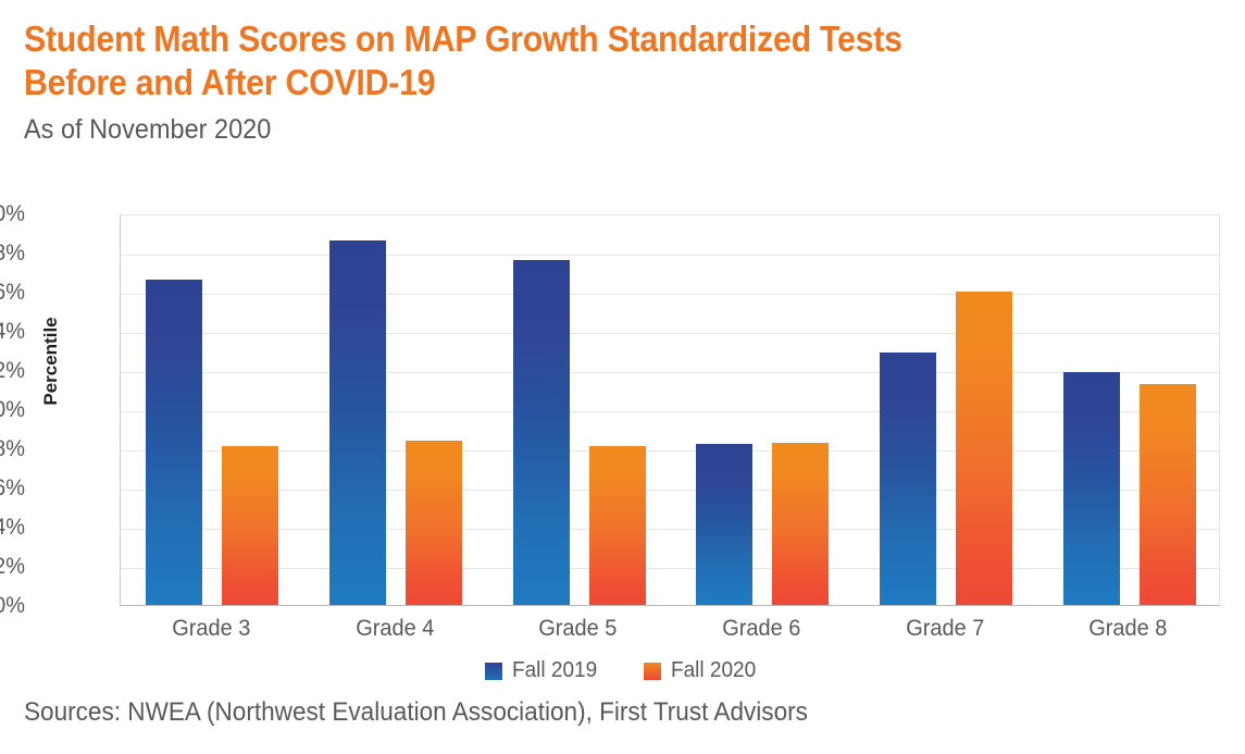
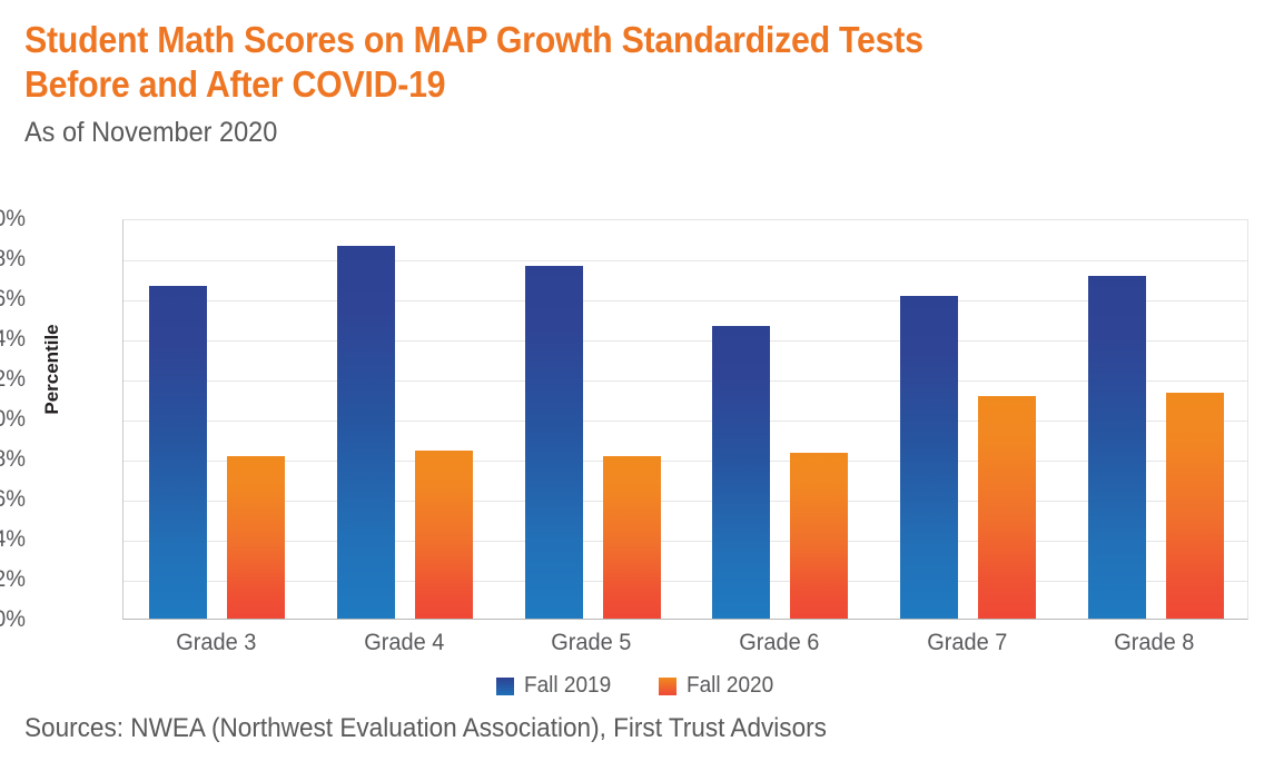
Fall 2019/Grade 6: 48.2% -> 54.6%
Fall 2019/Grade 7: 52.9% -> 56.1%
Fall 2020/Grade 7: 56.0% -> 51.1%
Fall 2019/Grade 8: 51.9% -> 57.1%
